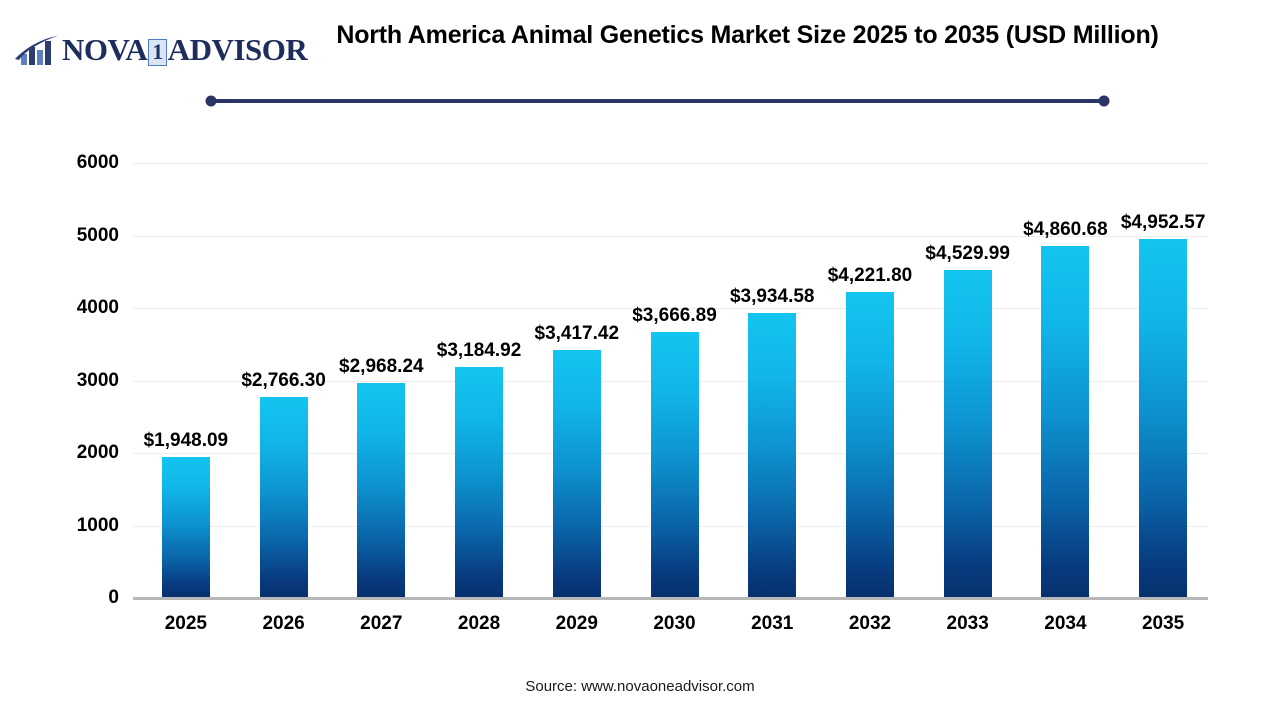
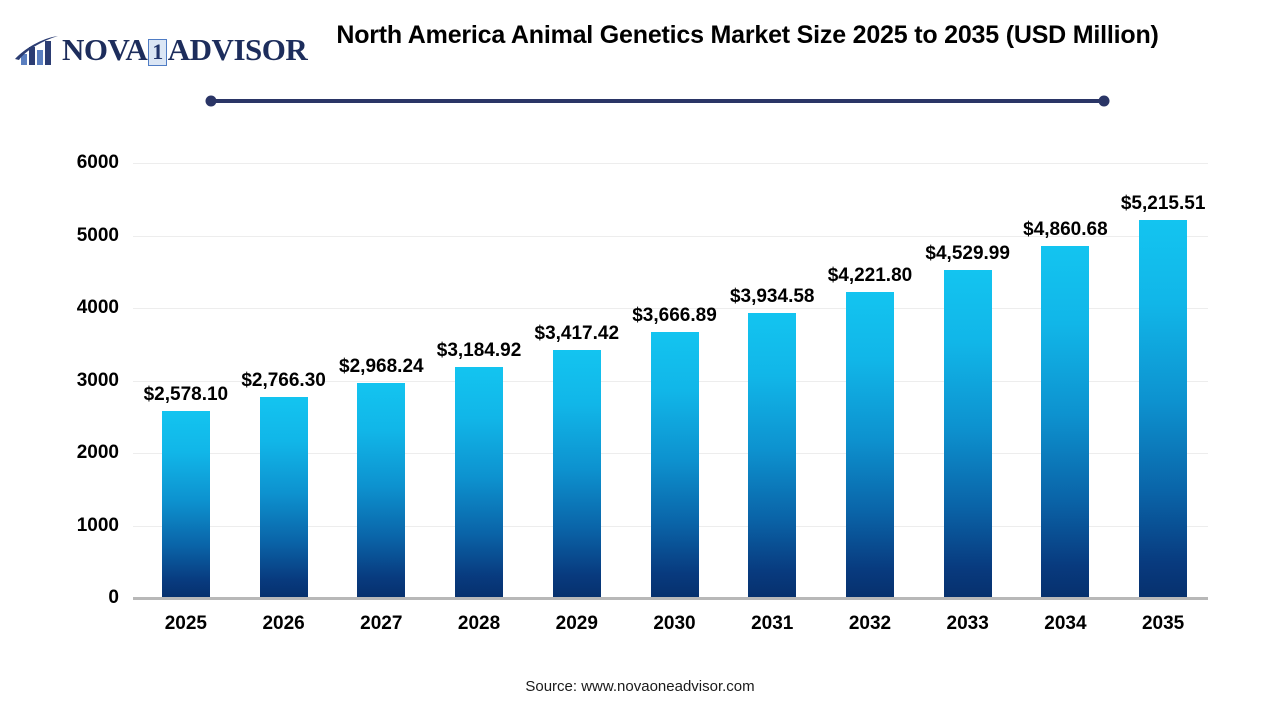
2025: $1,948.09 -> $2,578.10
2035: $4,952.57 -> $5,215.51
